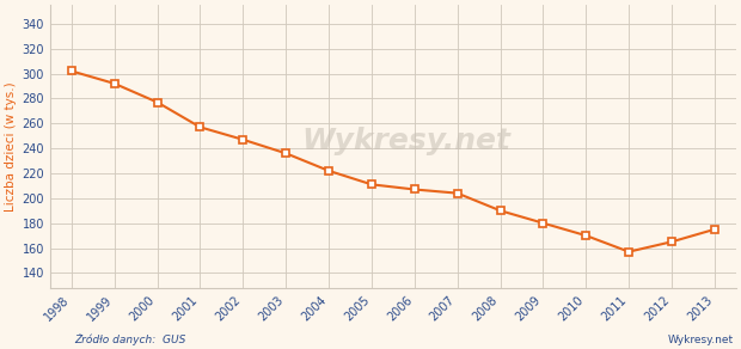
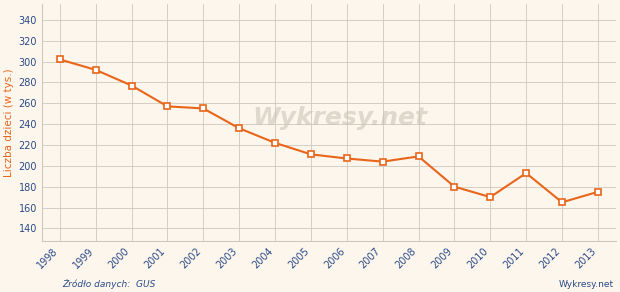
2002: 247 -> 255
2008: 190 -> 209
2011: 157 -> 193
